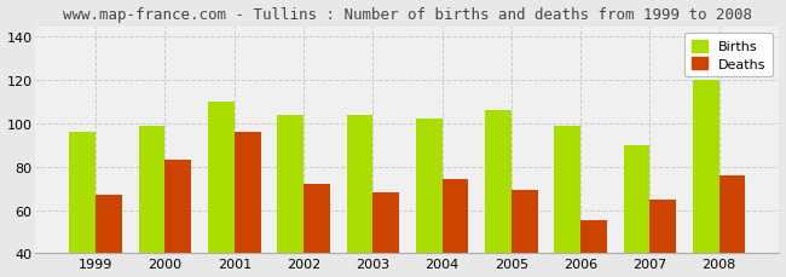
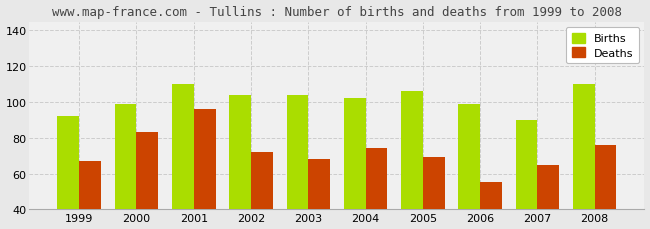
Births/1999: 96 -> 92
Births/2008: 120 -> 110
